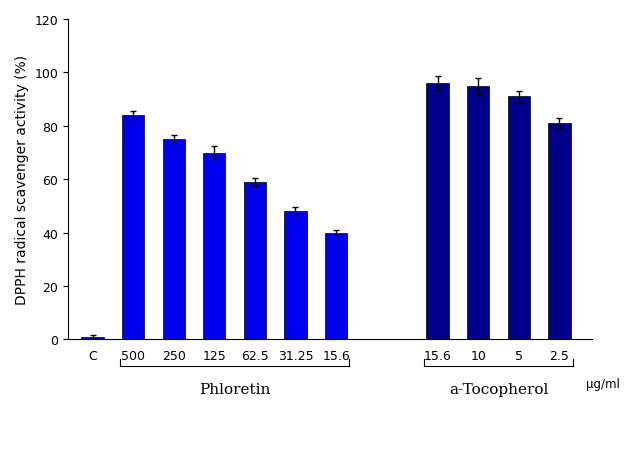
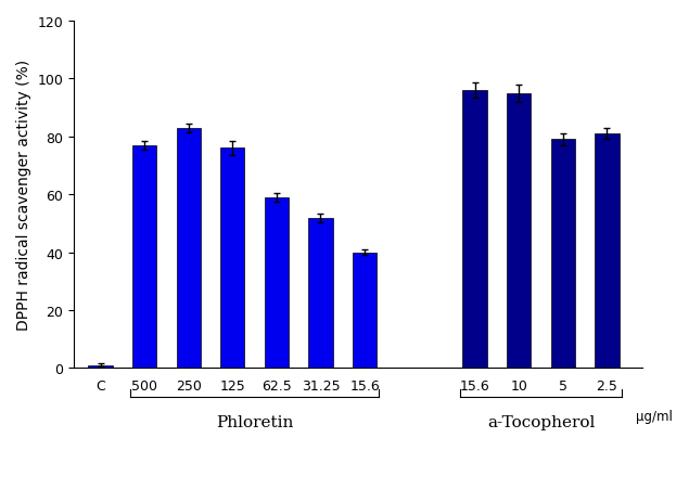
500: 84 -> 77
250: 75 -> 83
125: 70 -> 76
31.25: 48 -> 52
5: 91 -> 79
